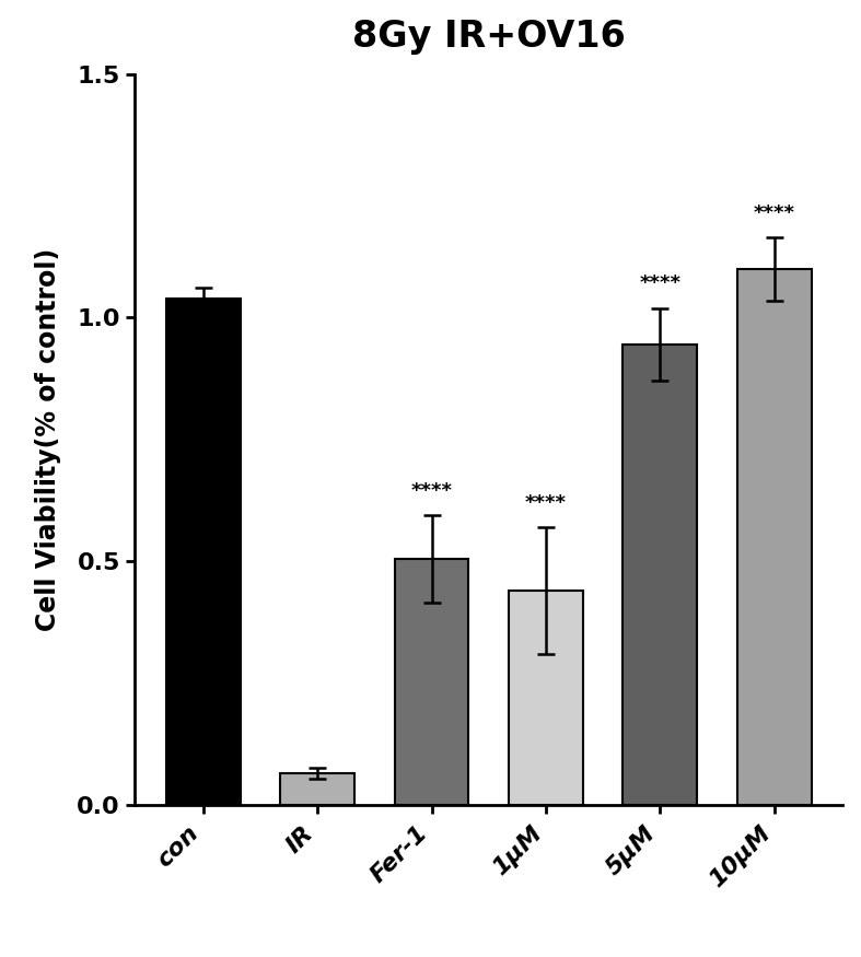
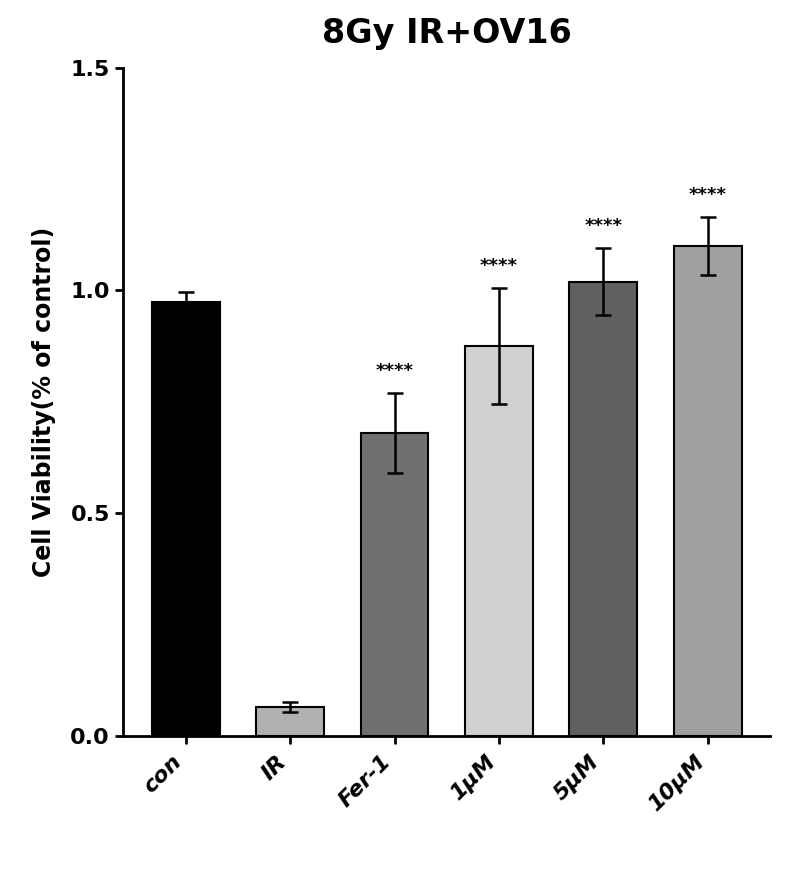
con: 1.040 -> 0.975
Fer-1: 0.505 -> 0.680
1μM: 0.440 -> 0.875
5μM: 0.945 -> 1.020
